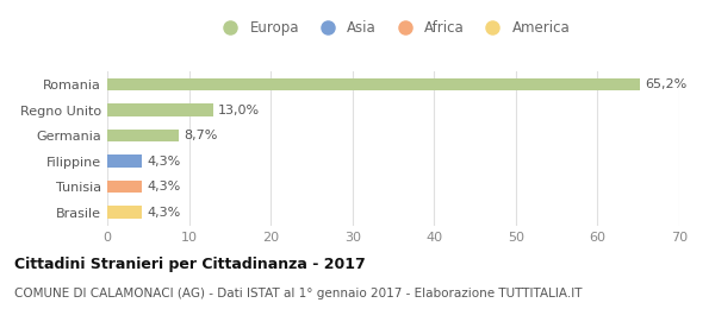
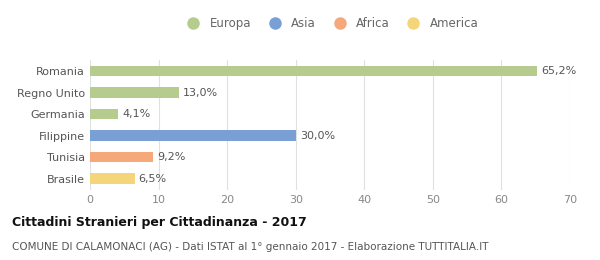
Germania: 8,7% -> 4,1%
Filippine: 4,3% -> 30,0%
Tunisia: 4,3% -> 9,2%
Brasile: 4,3% -> 6,5%
